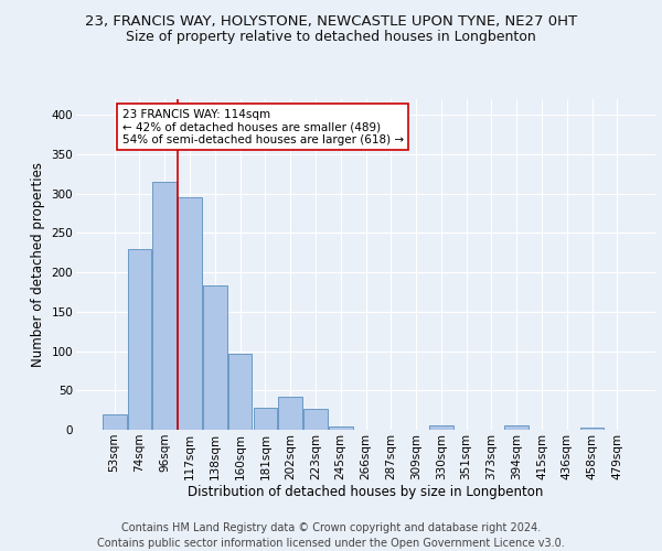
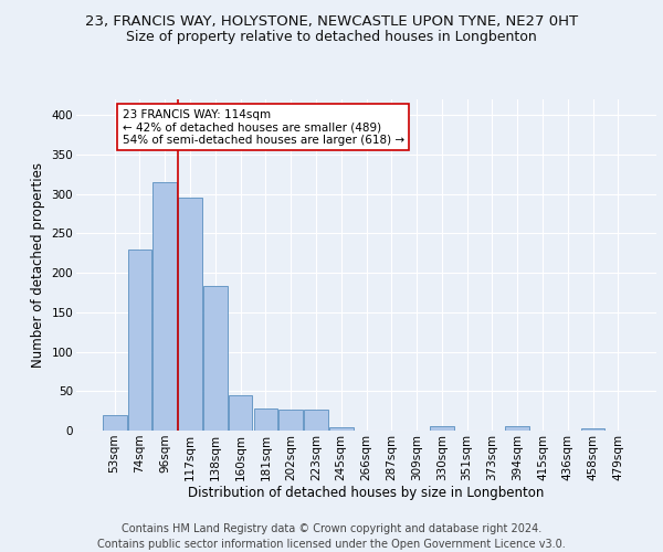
160sqm: 96 -> 45
202sqm: 42 -> 27
